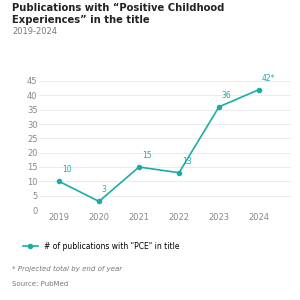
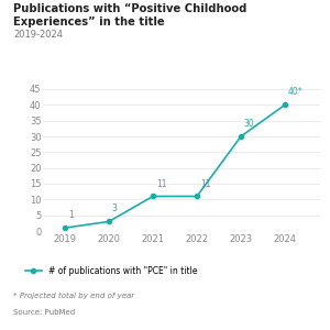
2019: 10 -> 1
2021: 15 -> 11
2022: 13 -> 11
2023: 36 -> 30
2024: 42* -> 40*
